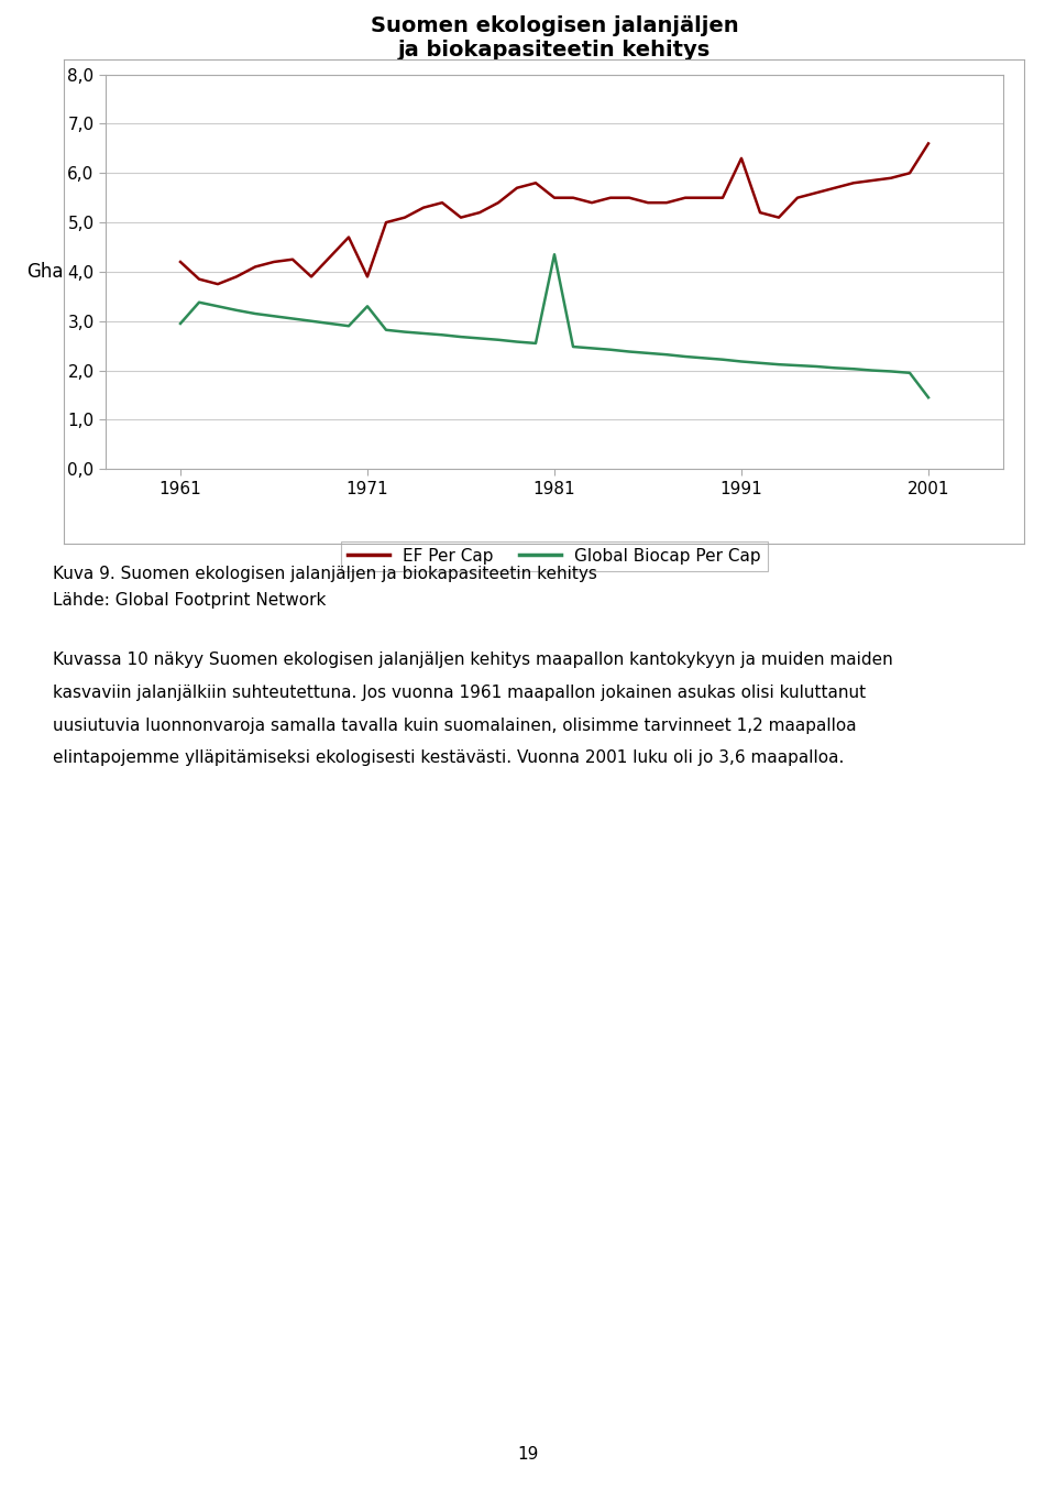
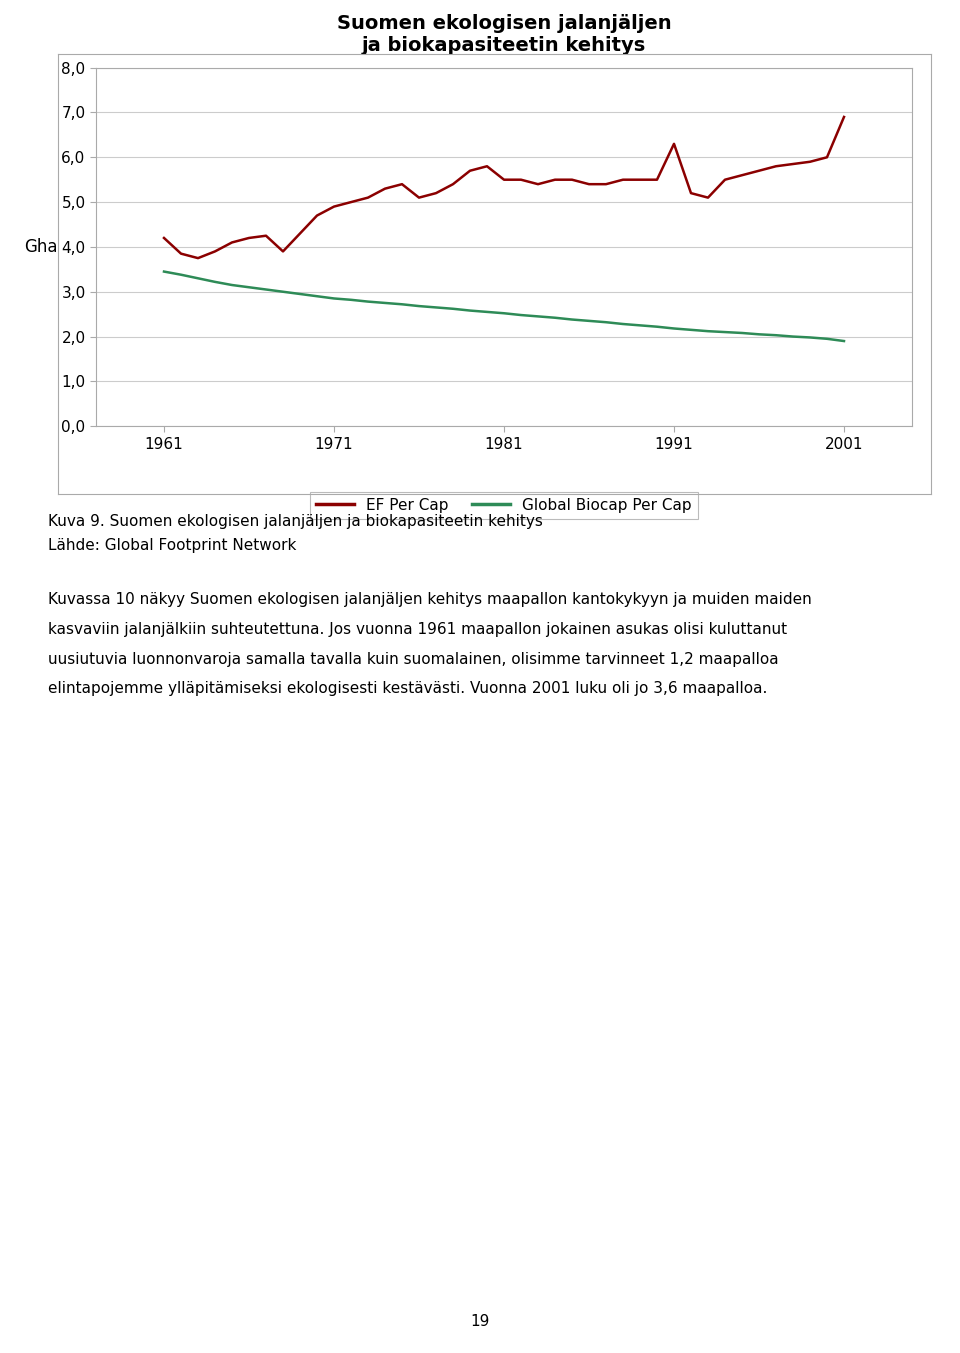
Global Biocap Per Cap/1961: 2,95 -> 3,45
EF Per Cap/1971: 3,90 -> 4,90
Global Biocap Per Cap/1971: 3,30 -> 2,85
Global Biocap Per Cap/1981: 4,35 -> 2,52
EF Per Cap/2001: 6,60 -> 6,90
Global Biocap Per Cap/2001: 1,45 -> 1,90
